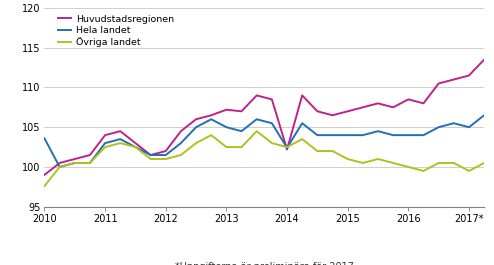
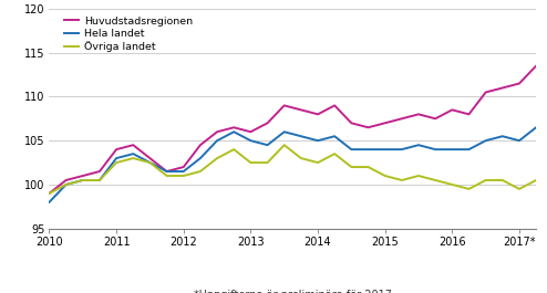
Hela landet/2010: 103.6 -> 98.0
Övriga landet/2010: 97.6 -> 99.0
Huvudstadsregionen/2013: 107.2 -> 106.0
Huvudstadsregionen/2014: 102.2 -> 108.0
Hela landet/2014: 102.4 -> 105.0
